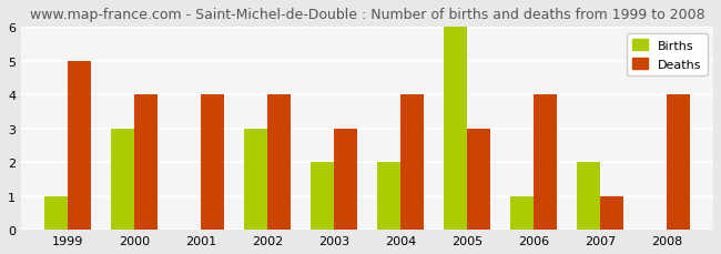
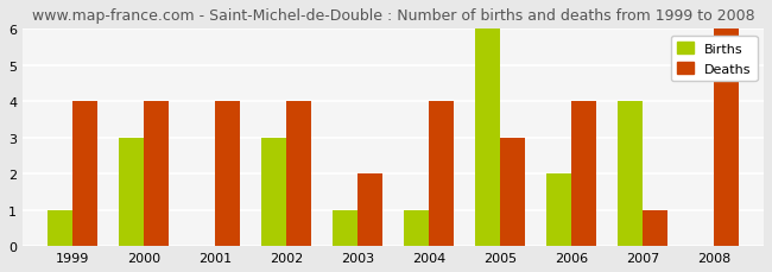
Deaths/1999: 5 -> 4
Births/2003: 2 -> 1
Deaths/2003: 3 -> 2
Births/2004: 2 -> 1
Births/2006: 1 -> 2
Births/2007: 2 -> 4
Deaths/2008: 4 -> 6
